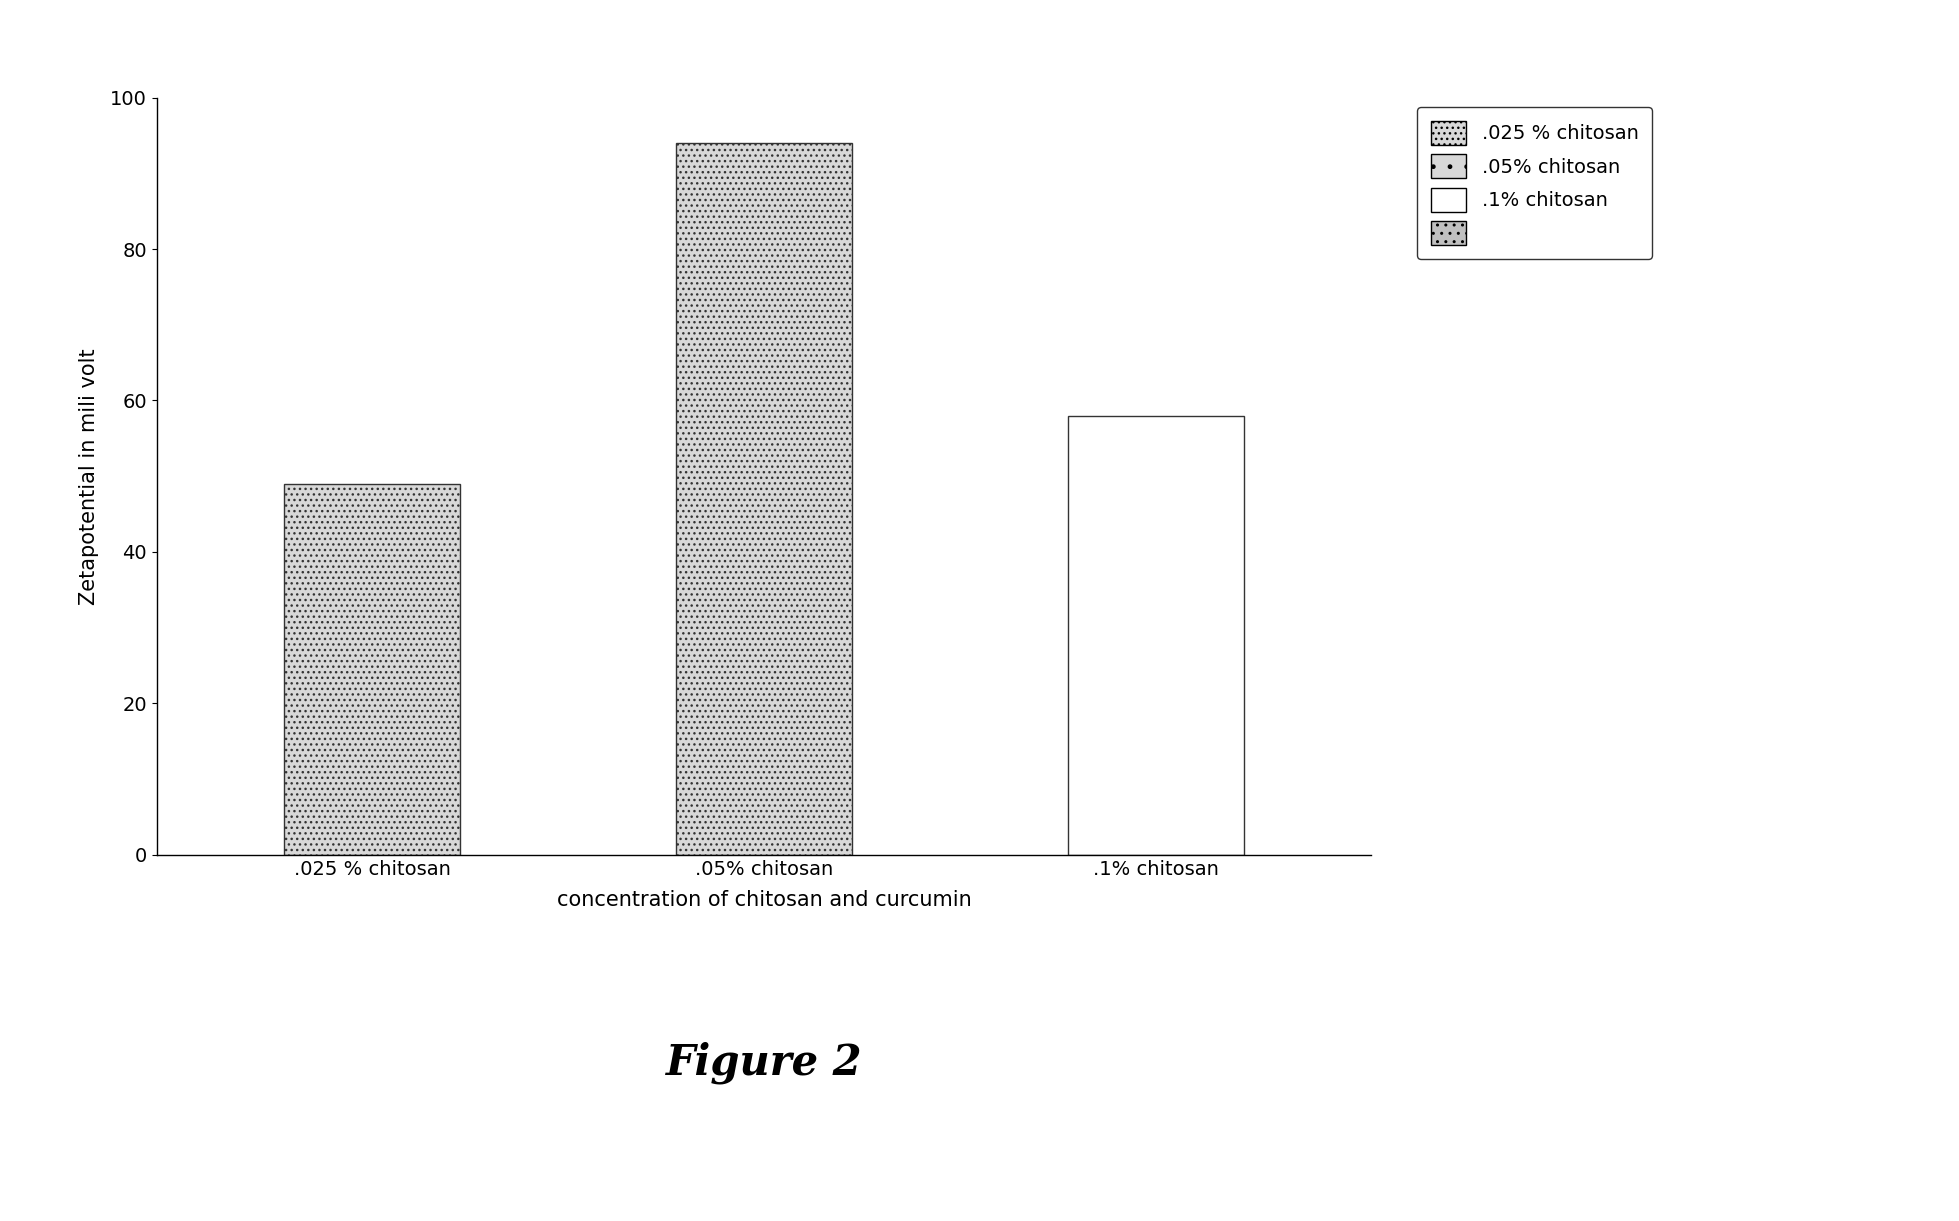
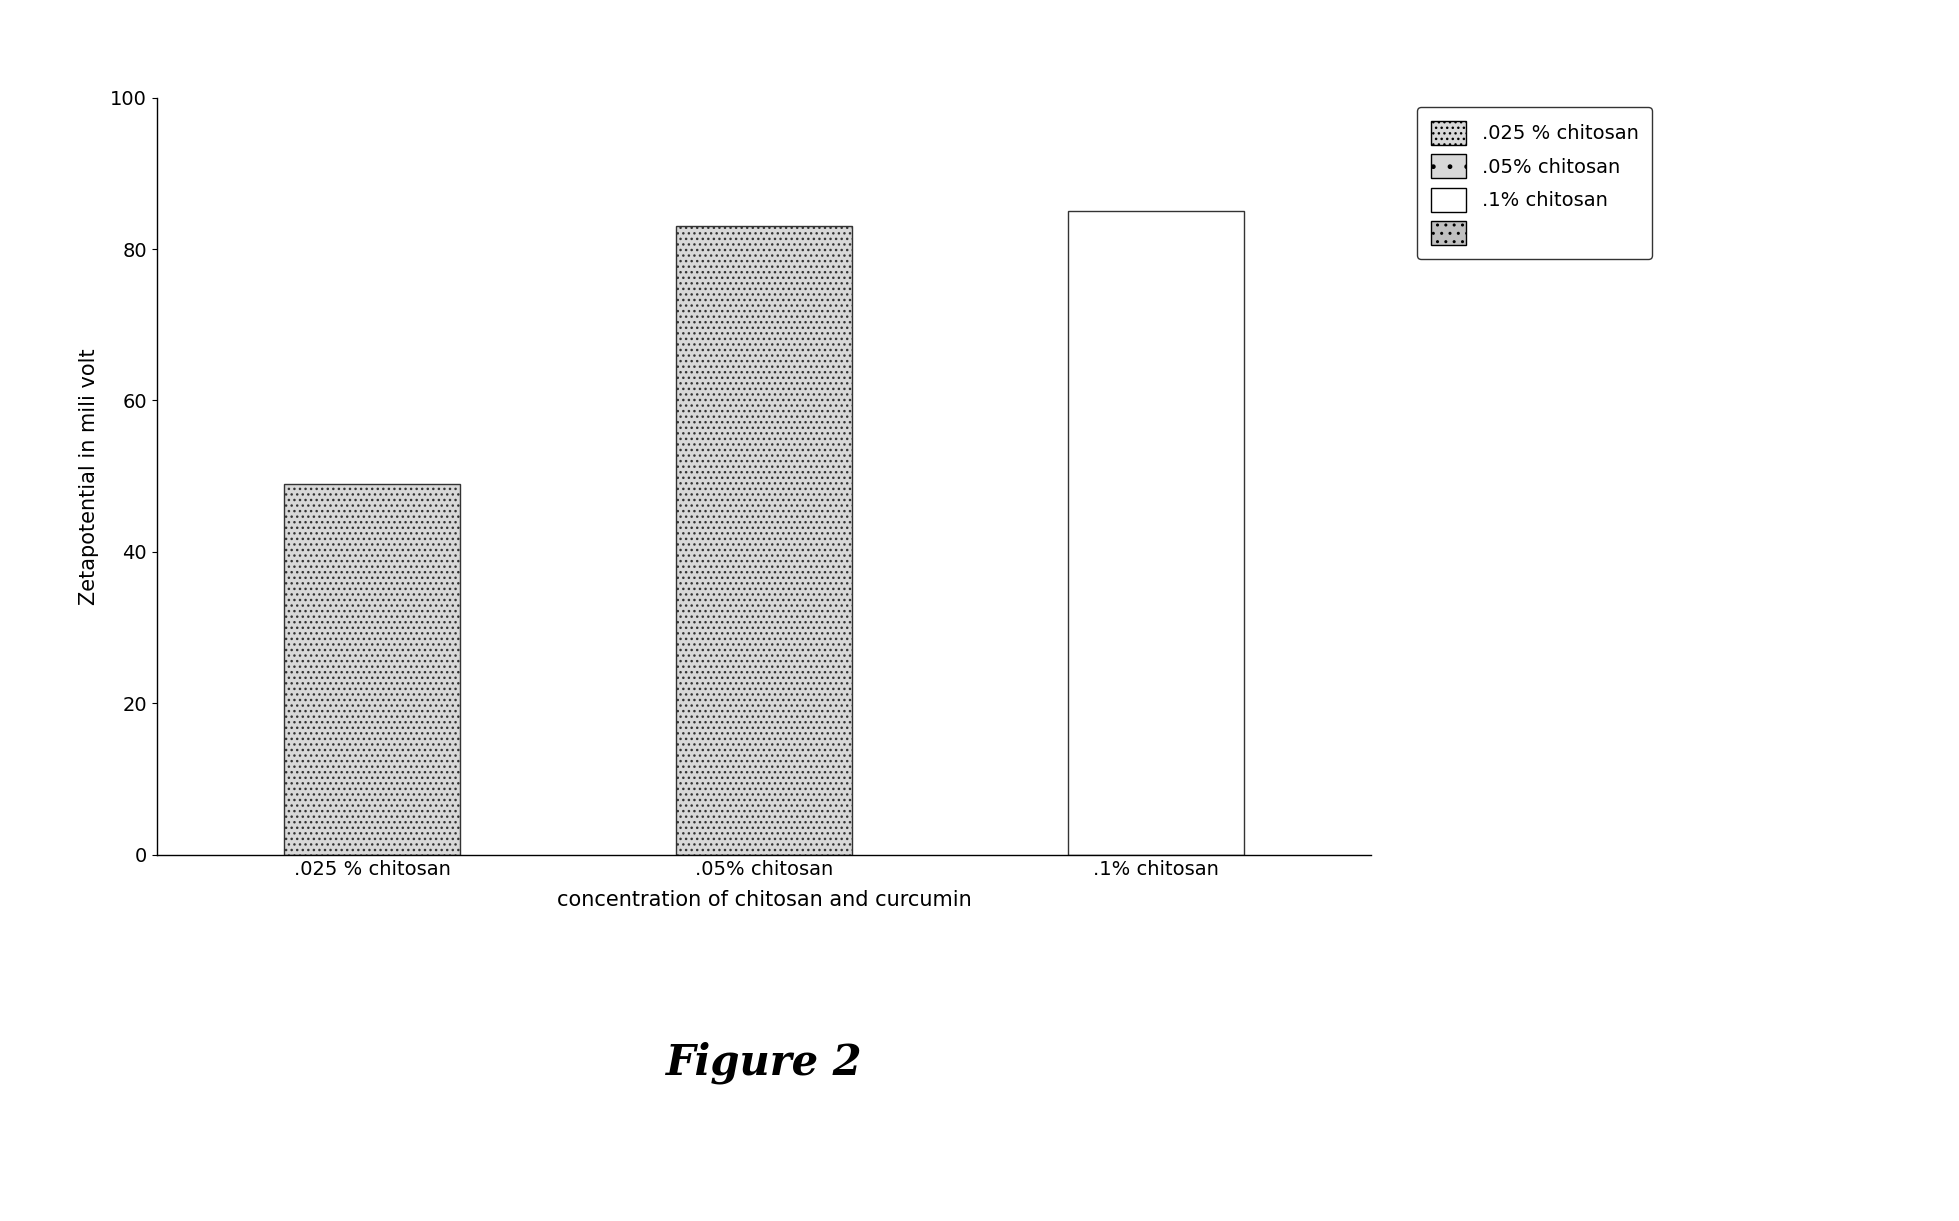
.05% chitosan: 94 -> 83
.1% chitosan: 58 -> 85
